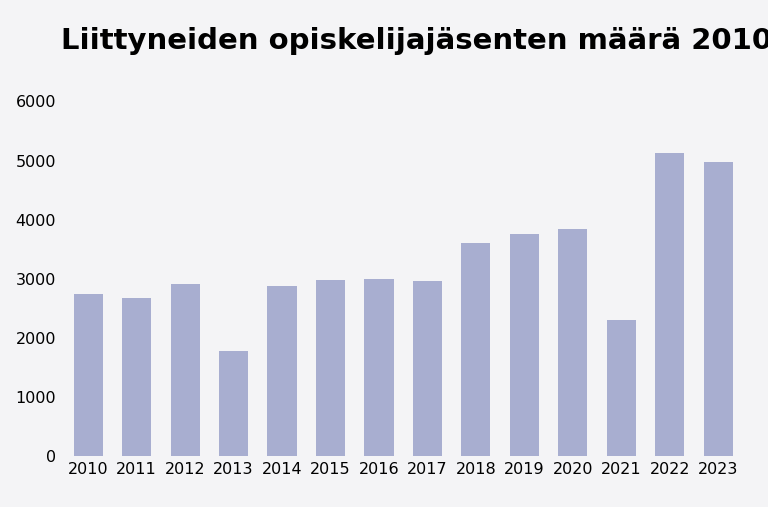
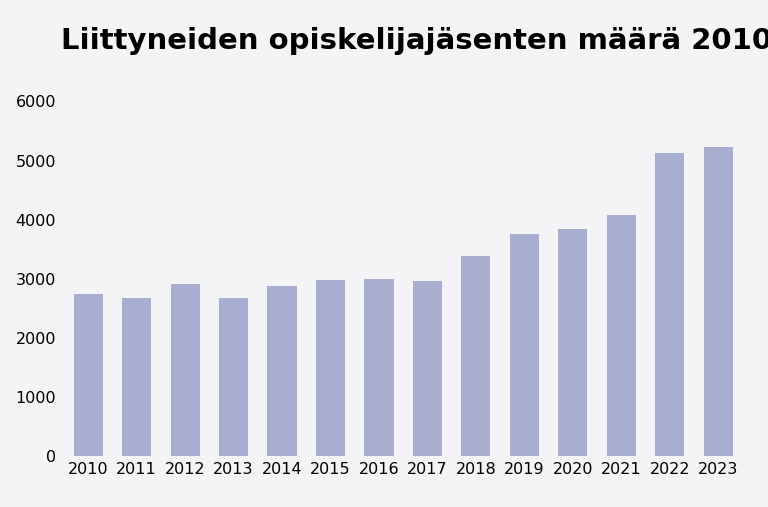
2013: 1780 -> 2680
2018: 3600 -> 3380
2021: 2300 -> 4080
2023: 4980 -> 5230
